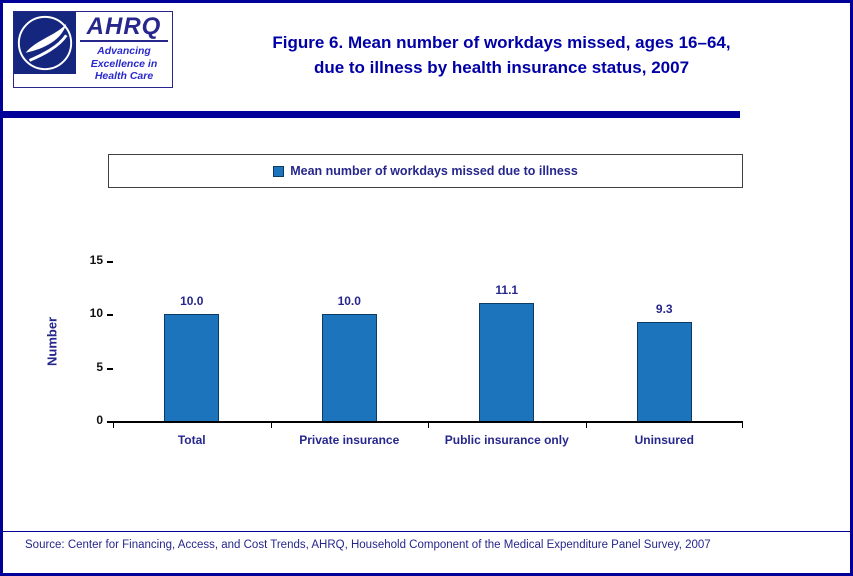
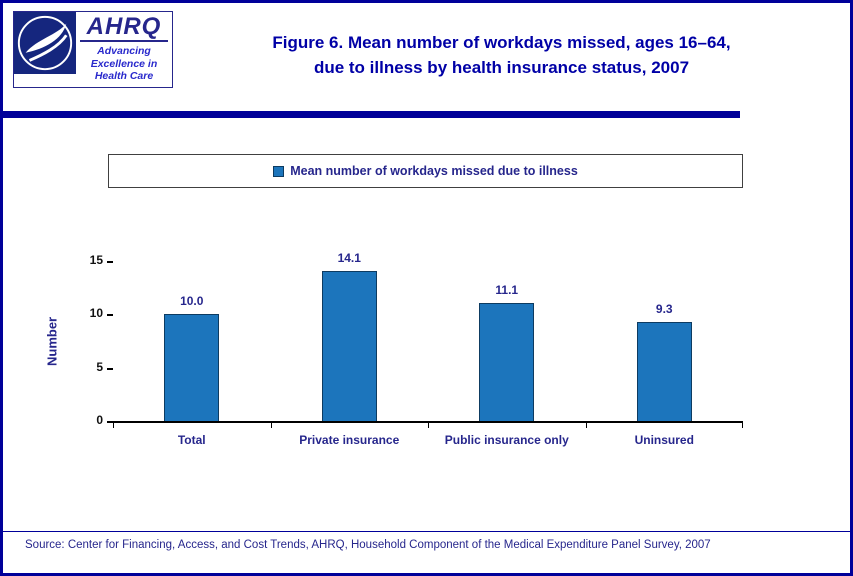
Private insurance: 10.0 -> 14.1
